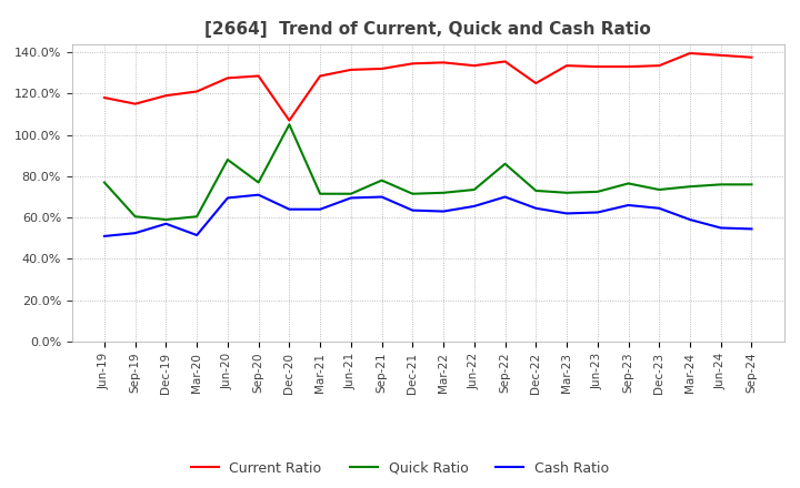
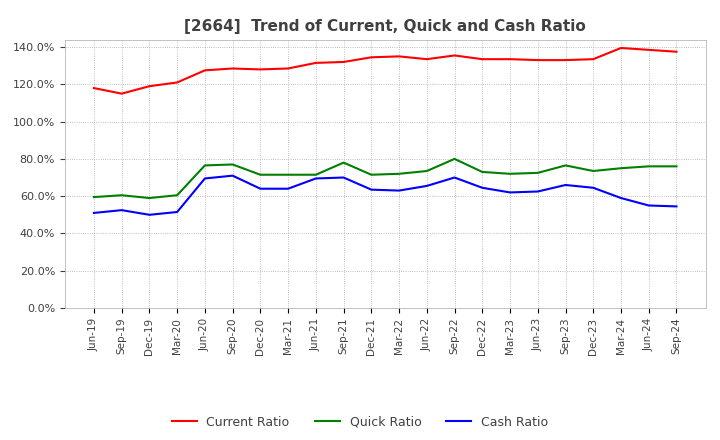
Quick Ratio/Jun-19: 77% -> 60%
Cash Ratio/Dec-19: 57% -> 50%
Quick Ratio/Jun-20: 88% -> 76%
Current Ratio/Dec-20: 107% -> 128%
Quick Ratio/Dec-20: 105% -> 72%
Quick Ratio/Sep-22: 86% -> 80%
Current Ratio/Dec-22: 125% -> 134%
